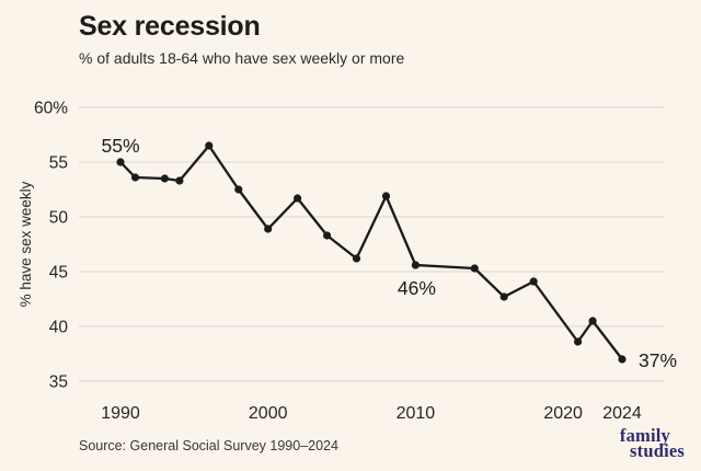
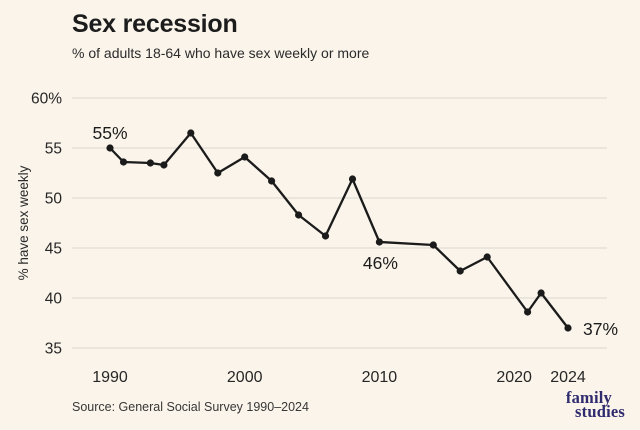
2000: 48.9% -> 54.1%
